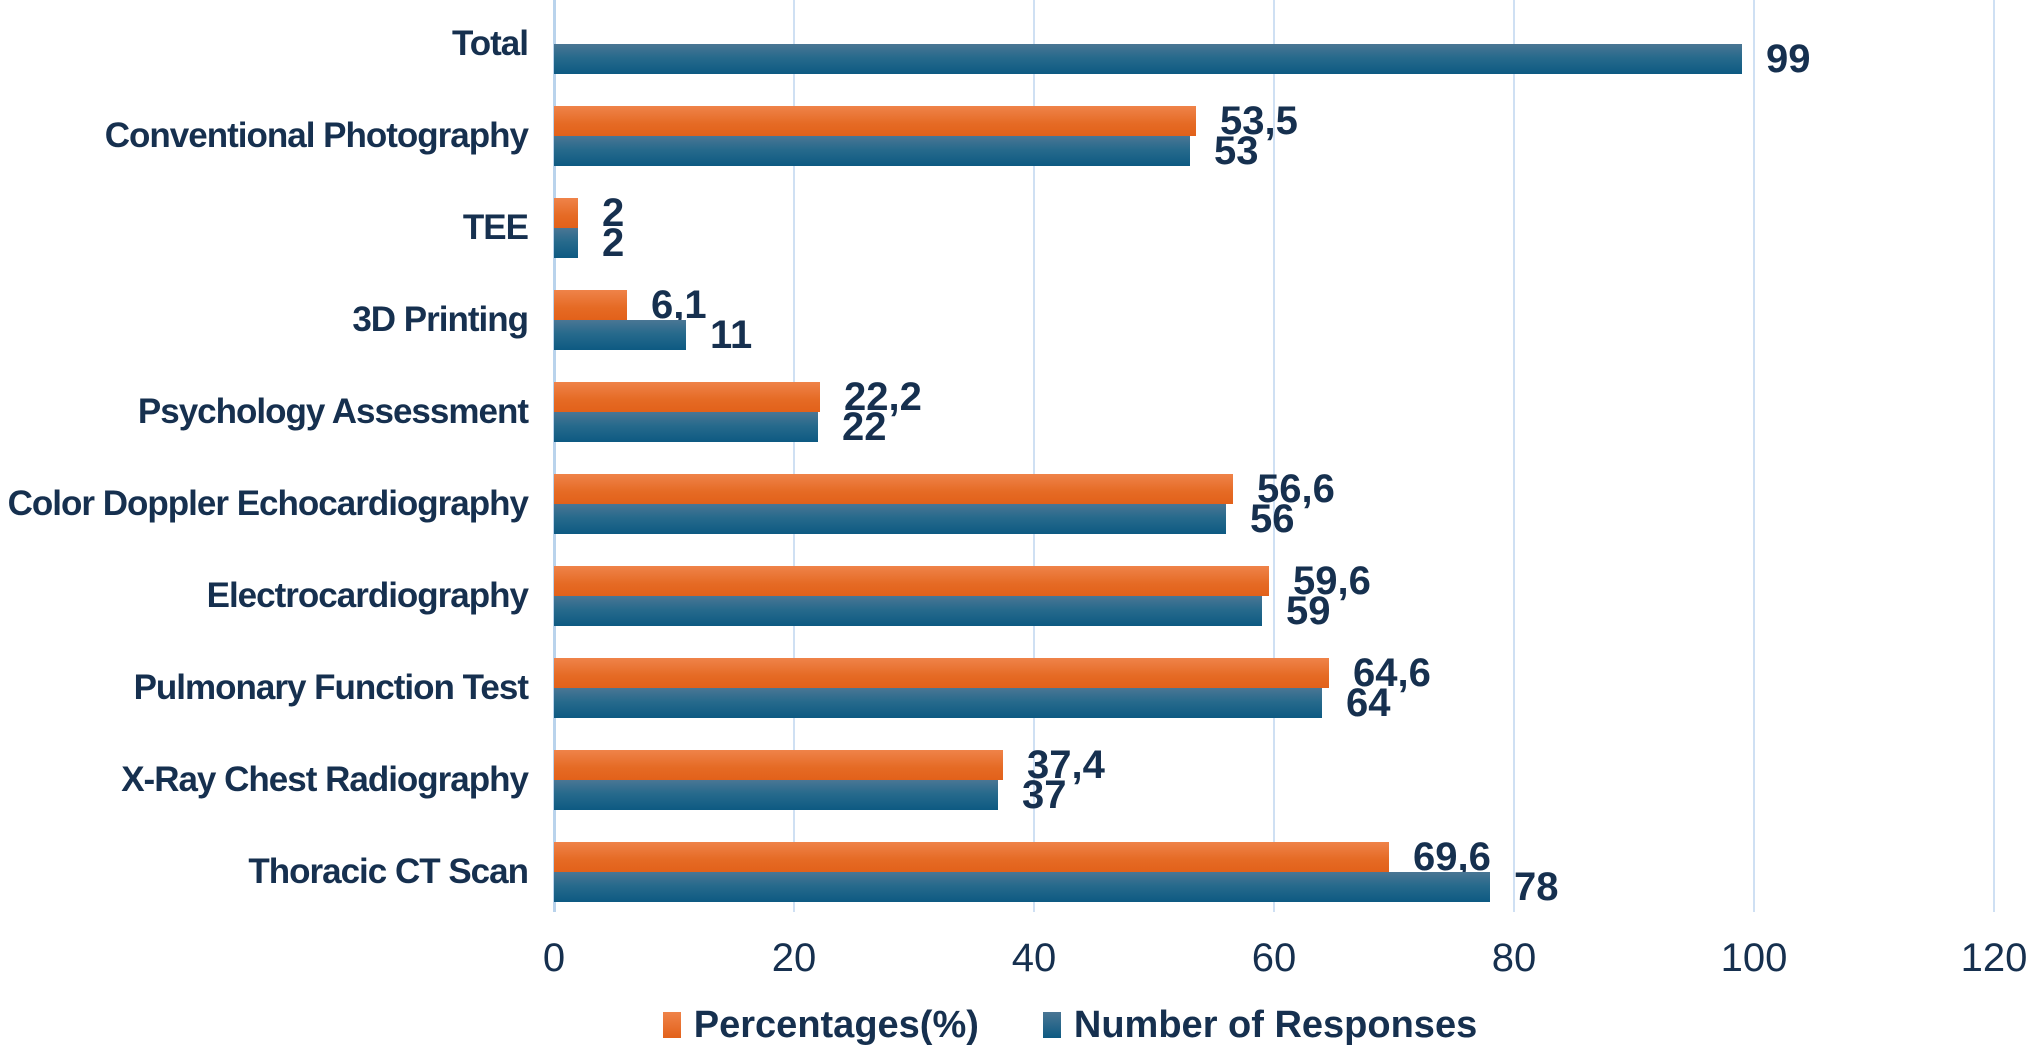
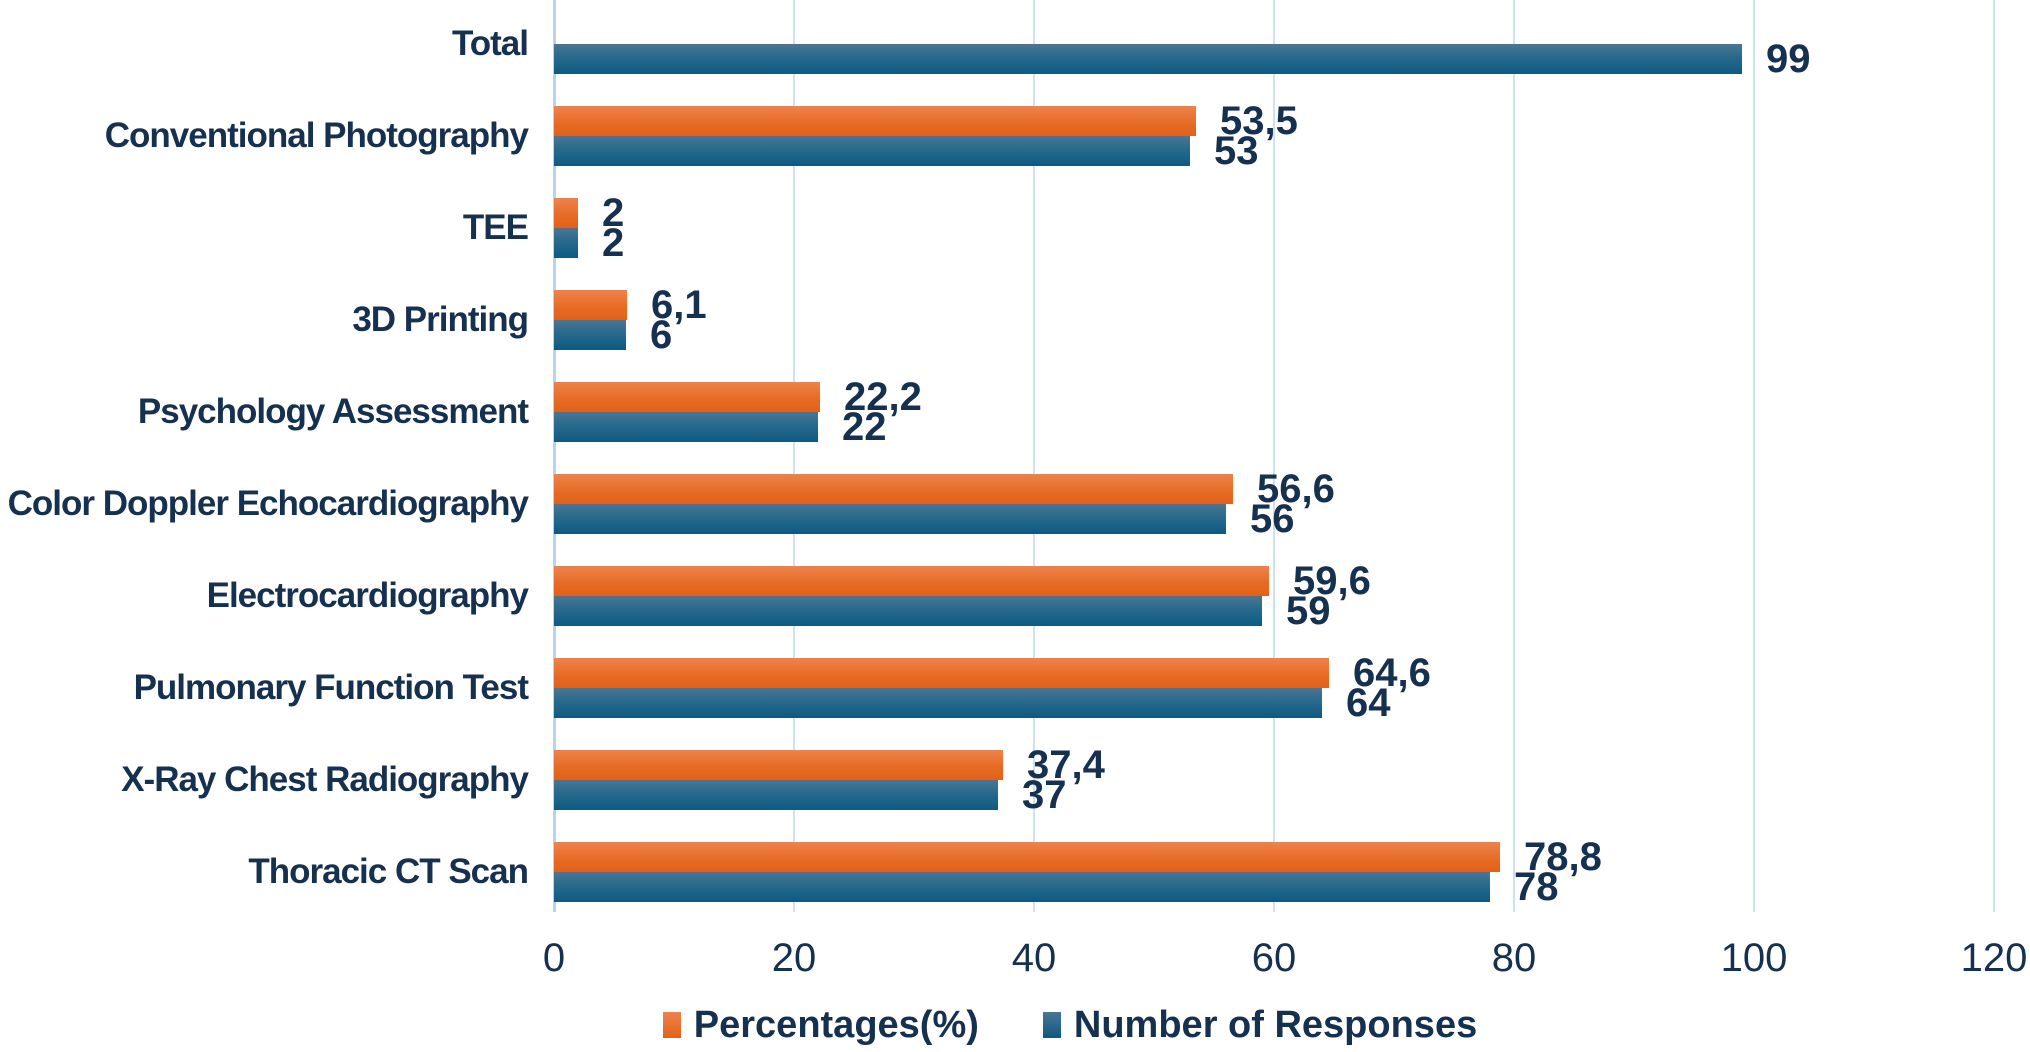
Number of Responses/3D Printing: 11 -> 6
Percentages(%)/Thoracic CT Scan: 69,6 -> 78,8
